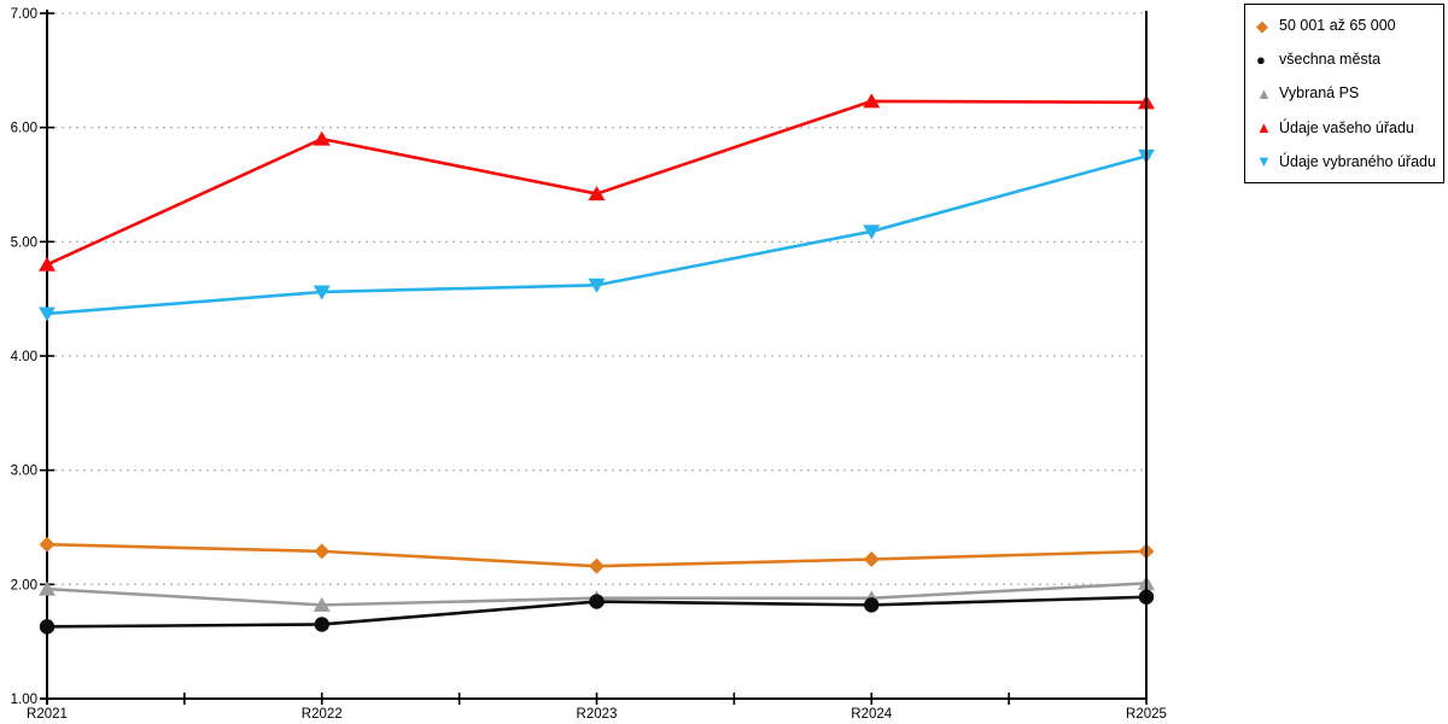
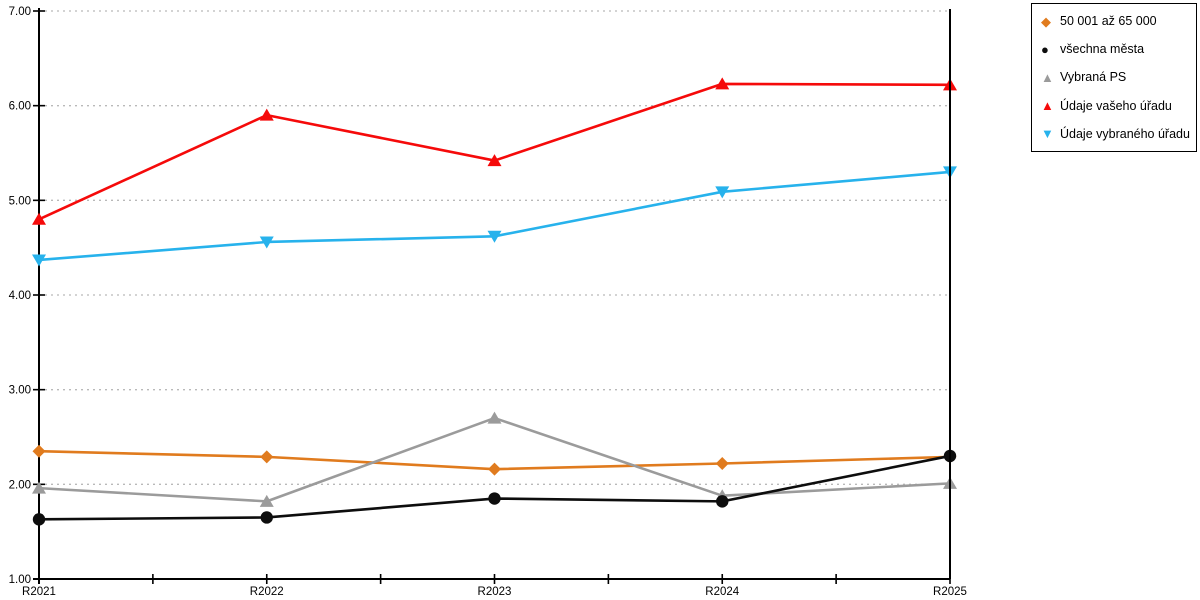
Vybraná PS/R2023: 1.9 -> 2.7
všechna města/R2025: 1.9 -> 2.3
Údaje vybraného úřadu/R2025: 5.8 -> 5.3
